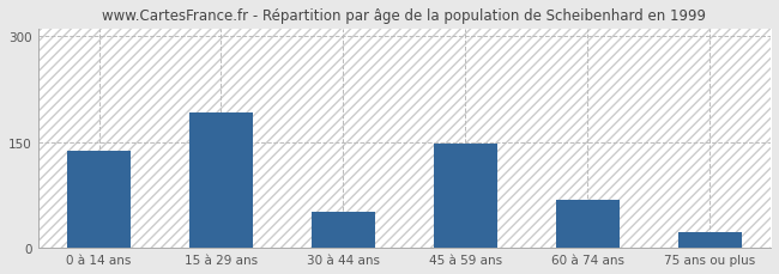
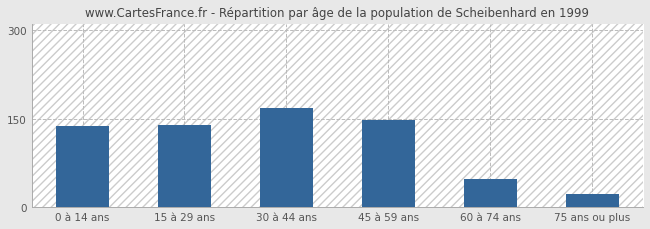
15 à 29 ans: 192 -> 140
30 à 44 ans: 52 -> 168
60 à 74 ans: 68 -> 47
